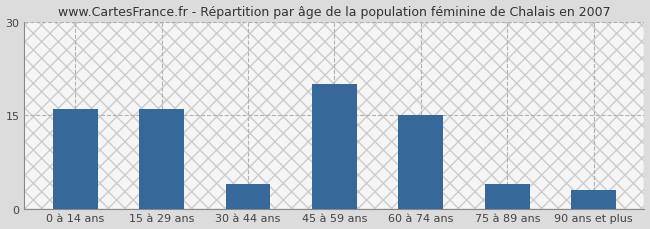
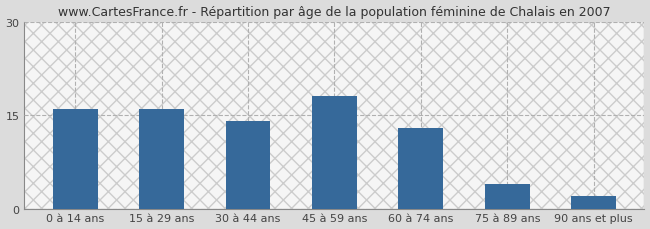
30 à 44 ans: 4 -> 14
45 à 59 ans: 20 -> 18
60 à 74 ans: 15 -> 13
90 ans et plus: 3 -> 2
